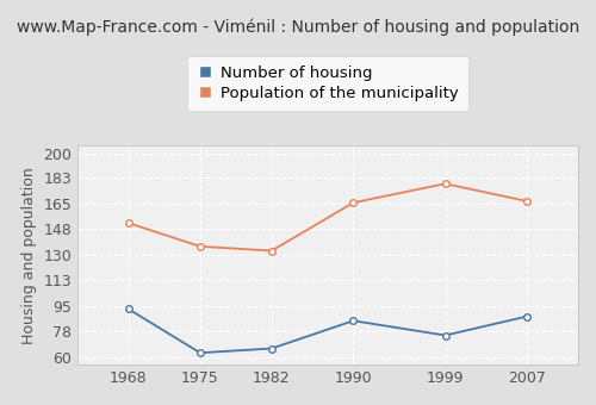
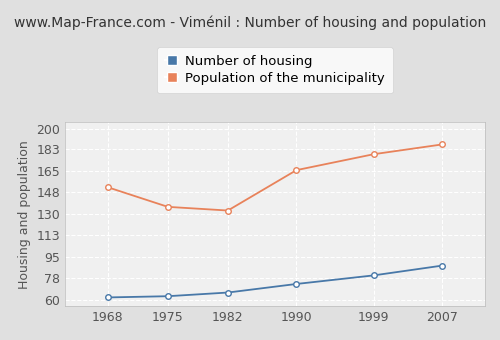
Number of housing/1968: 93 -> 62
Number of housing/1990: 85 -> 73
Number of housing/1999: 75 -> 80
Population of the municipality/2007: 167 -> 187
